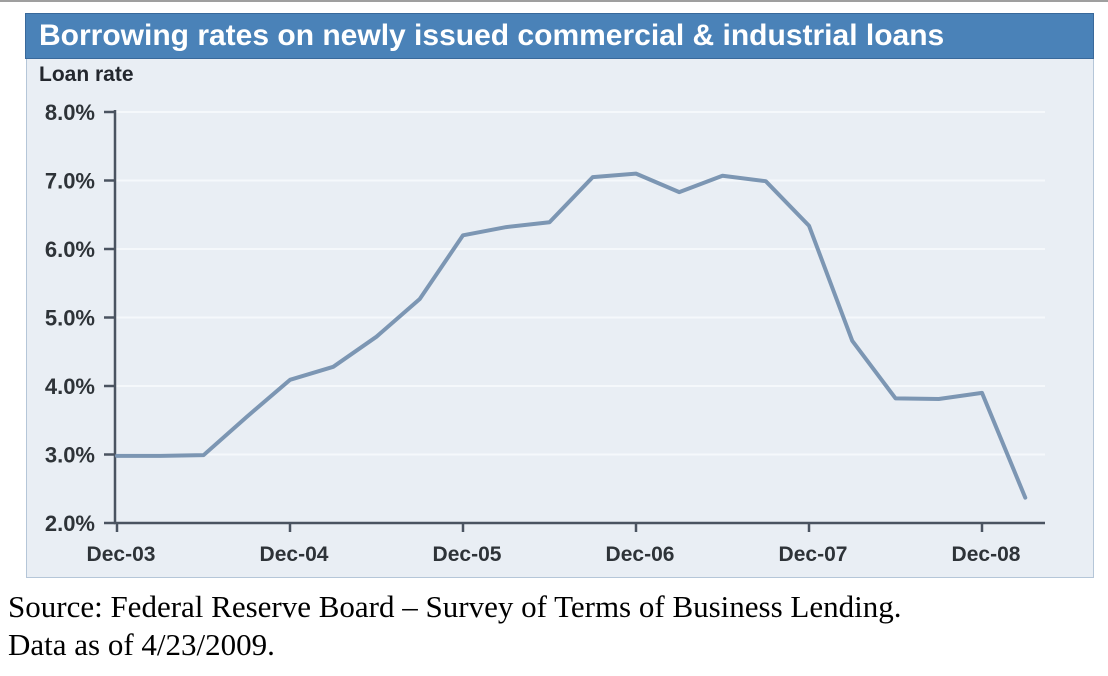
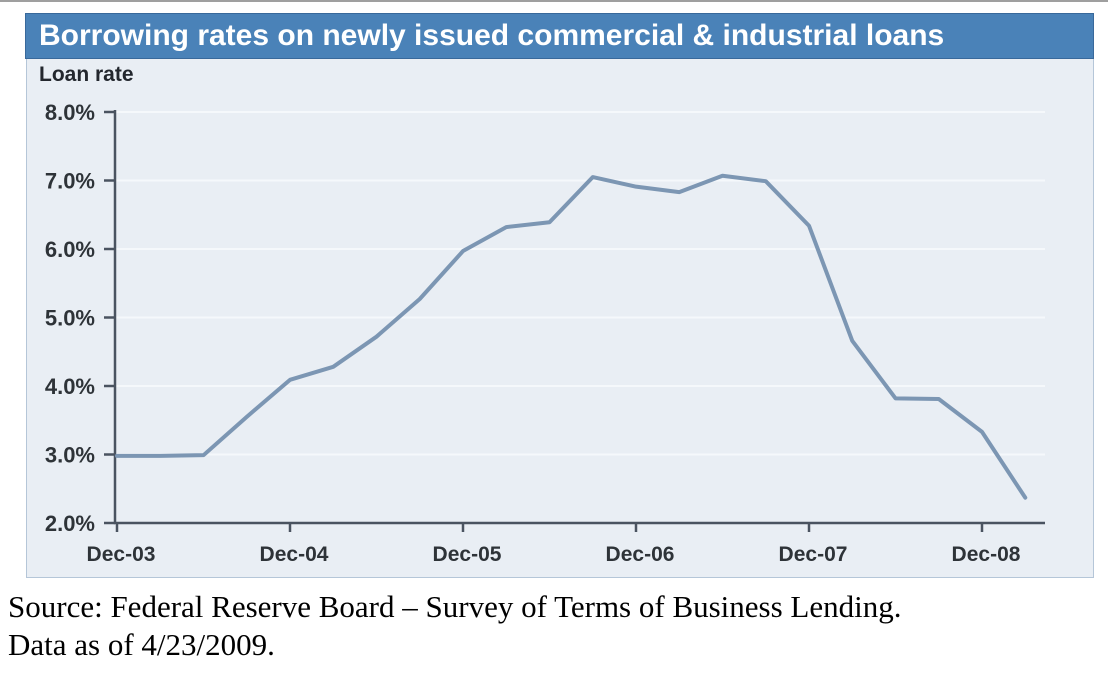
Dec-05: 6.2% -> 6.0%
Dec-06: 7.1% -> 6.9%
Dec-08: 3.9% -> 3.3%
